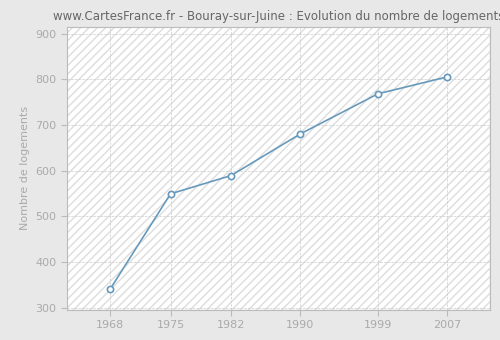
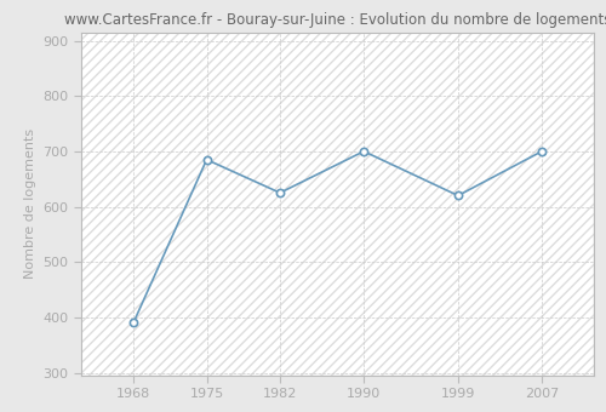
1968: 340 -> 390
1975: 549 -> 685
1982: 589 -> 625
1990: 680 -> 700
1999: 768 -> 620
2007: 805 -> 700
